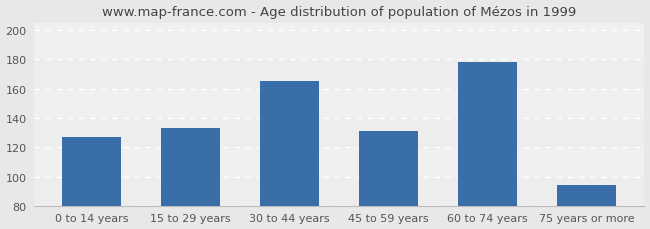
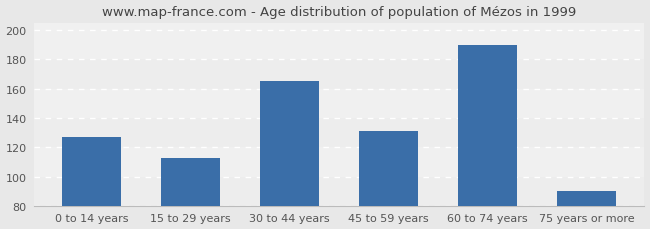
15 to 29 years: 133 -> 113
60 to 74 years: 178 -> 190
75 years or more: 94 -> 90
